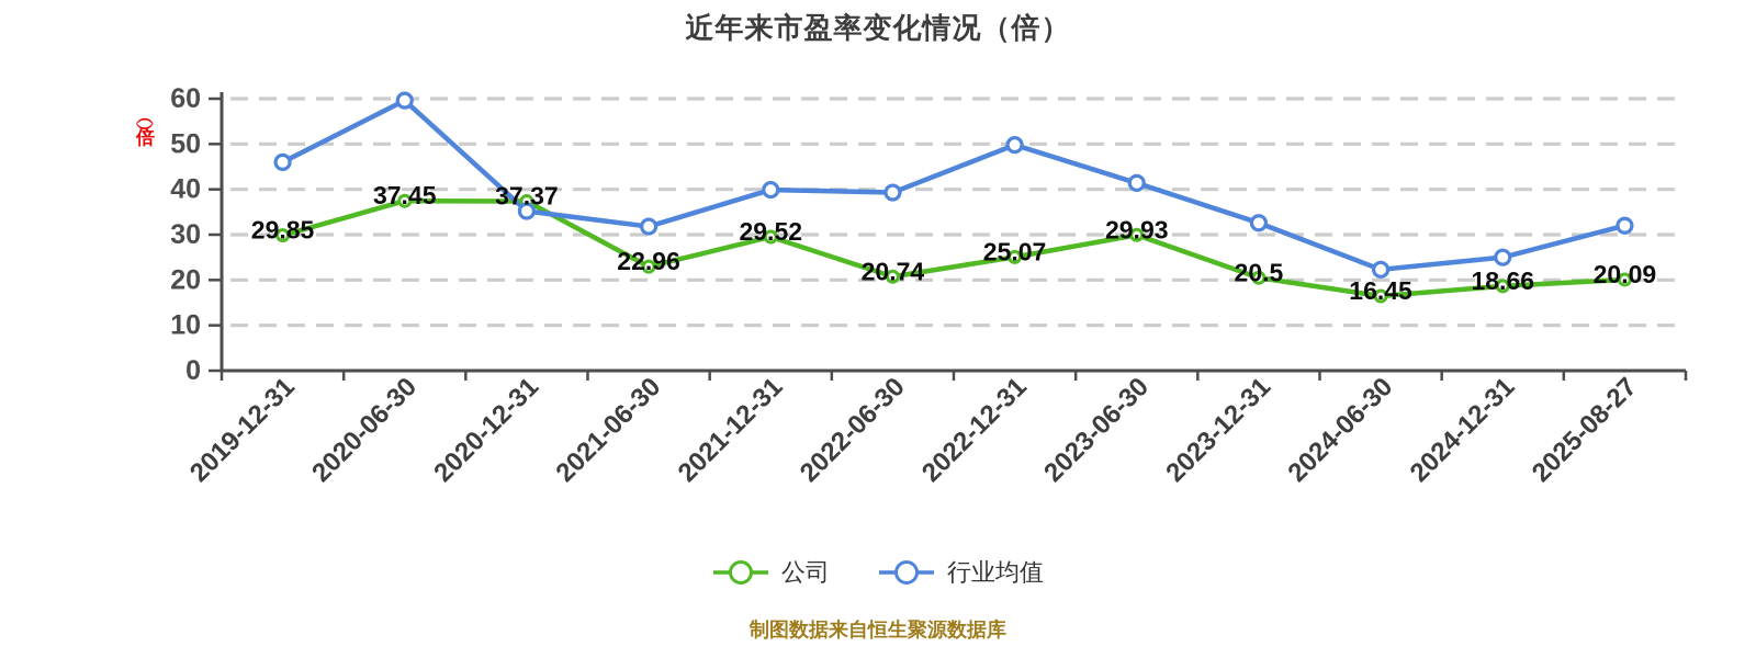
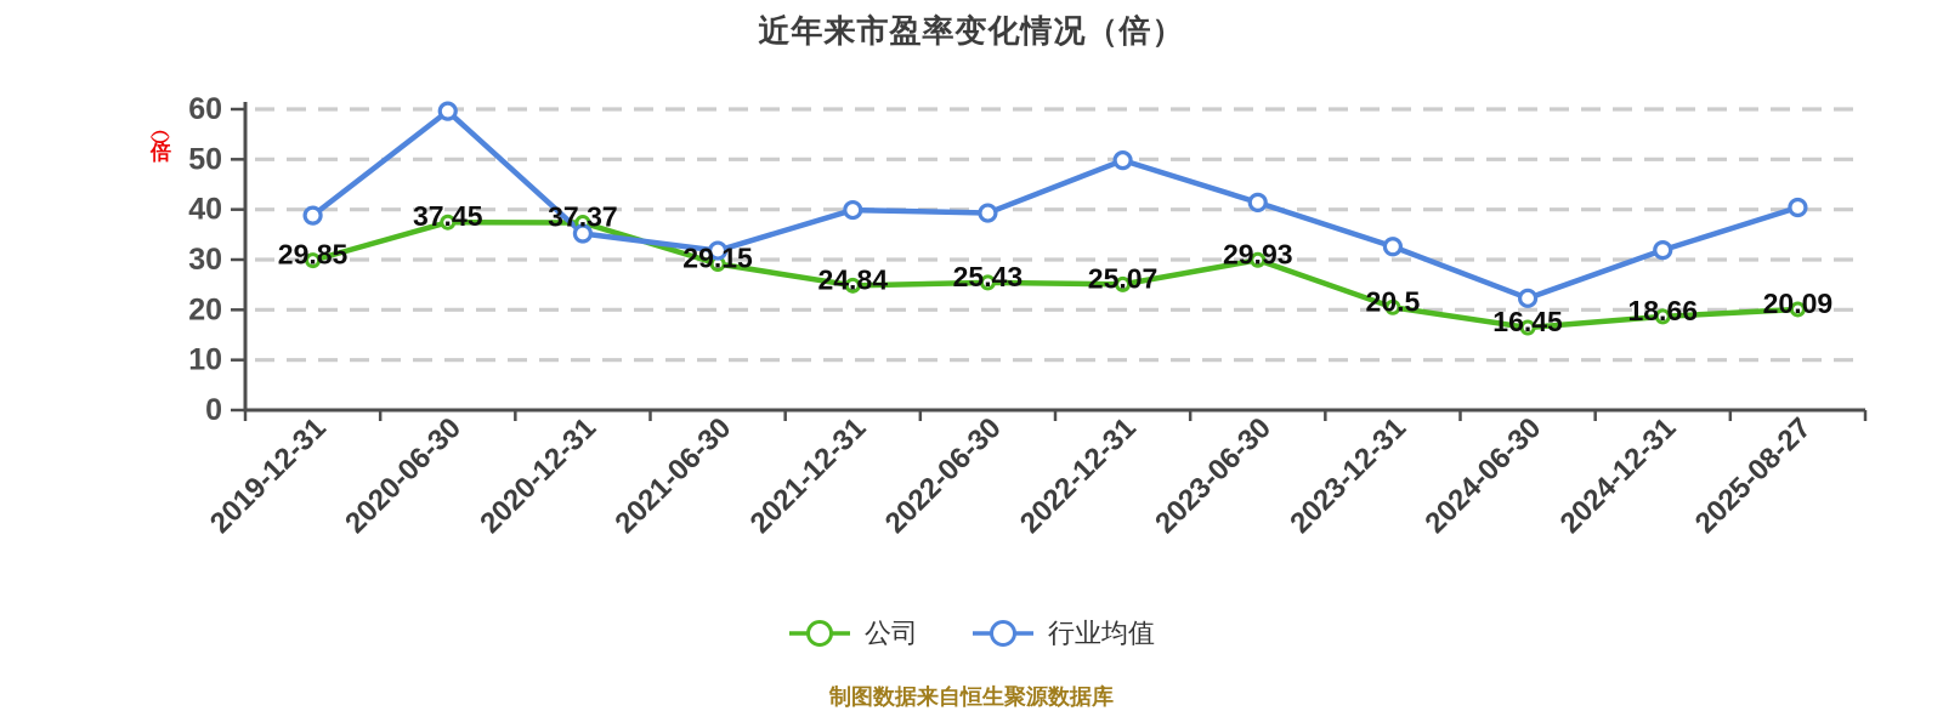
行业均值/2019-12-31: 46 -> 39
公司/2021-06-30: 22.96 -> 29.15
公司/2021-12-31: 29.52 -> 24.84
公司/2022-06-30: 20.74 -> 25.43
行业均值/2024-12-31: 25 -> 32
行业均值/2025-08-27: 32 -> 40
